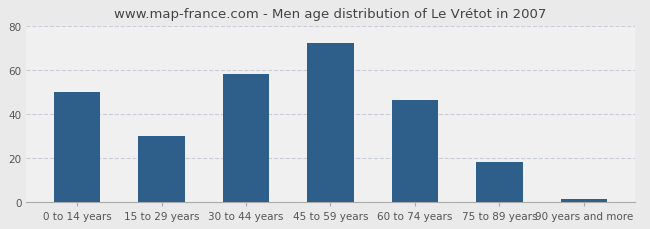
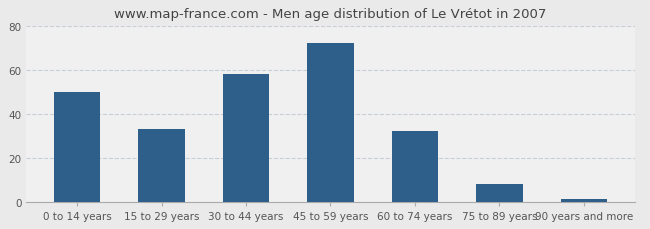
15 to 29 years: 30 -> 33
60 to 74 years: 46 -> 32
75 to 89 years: 18 -> 8
